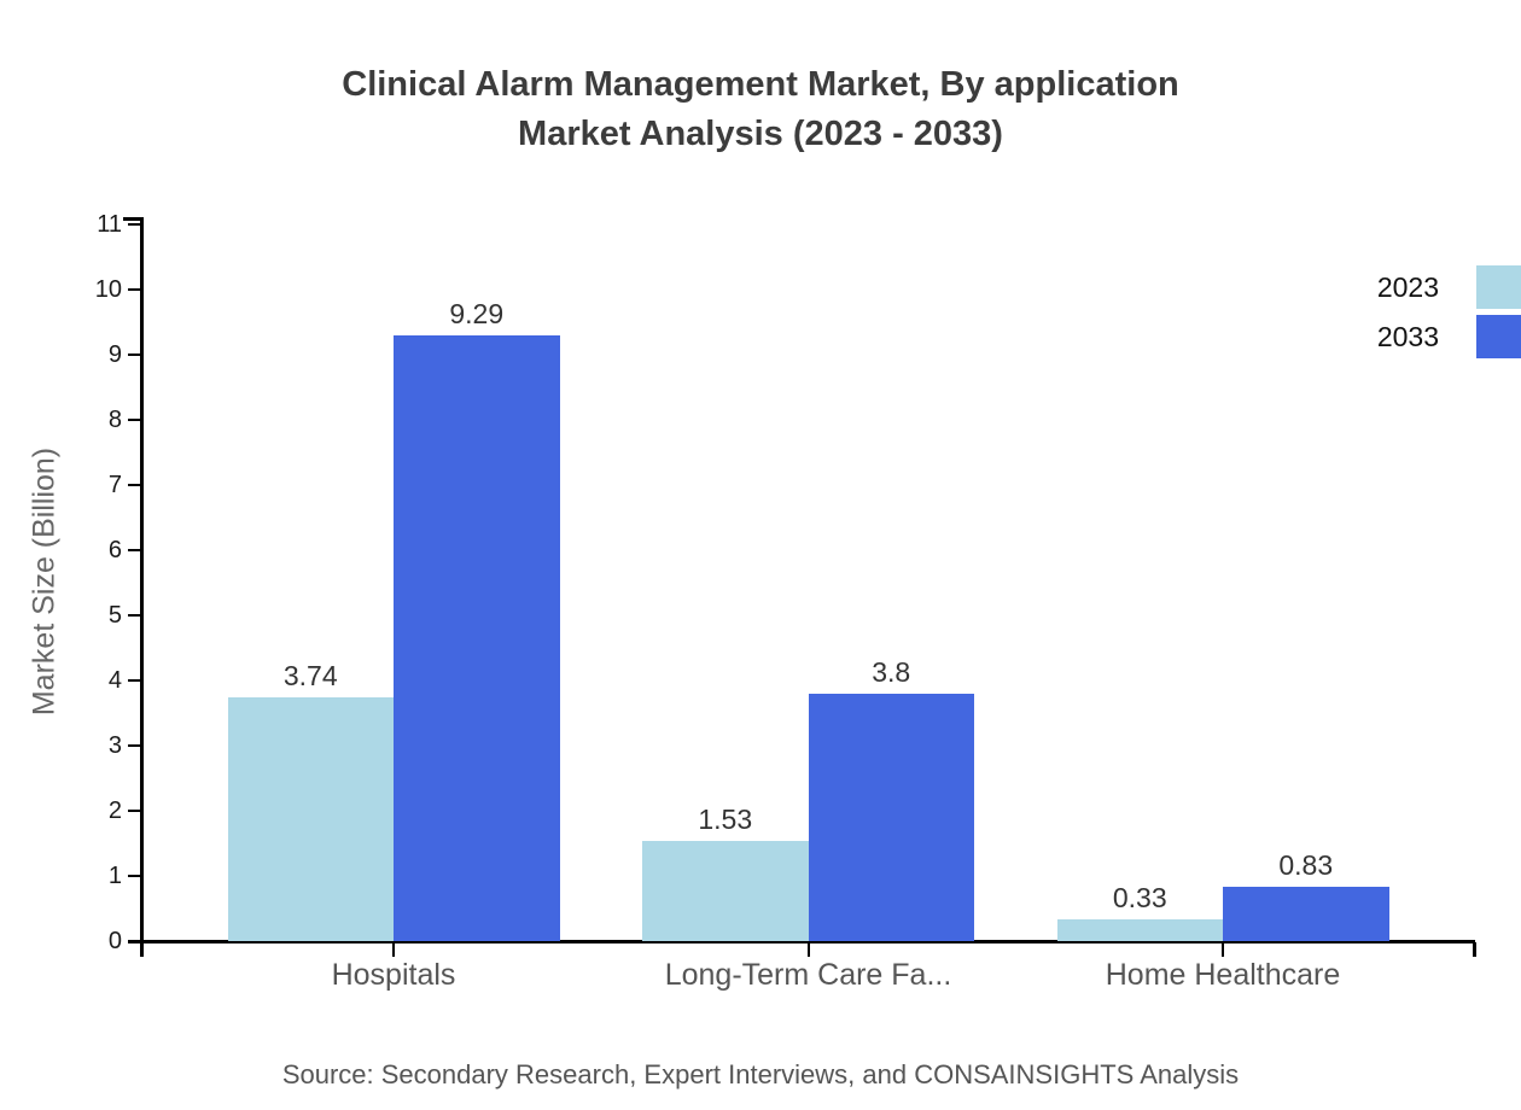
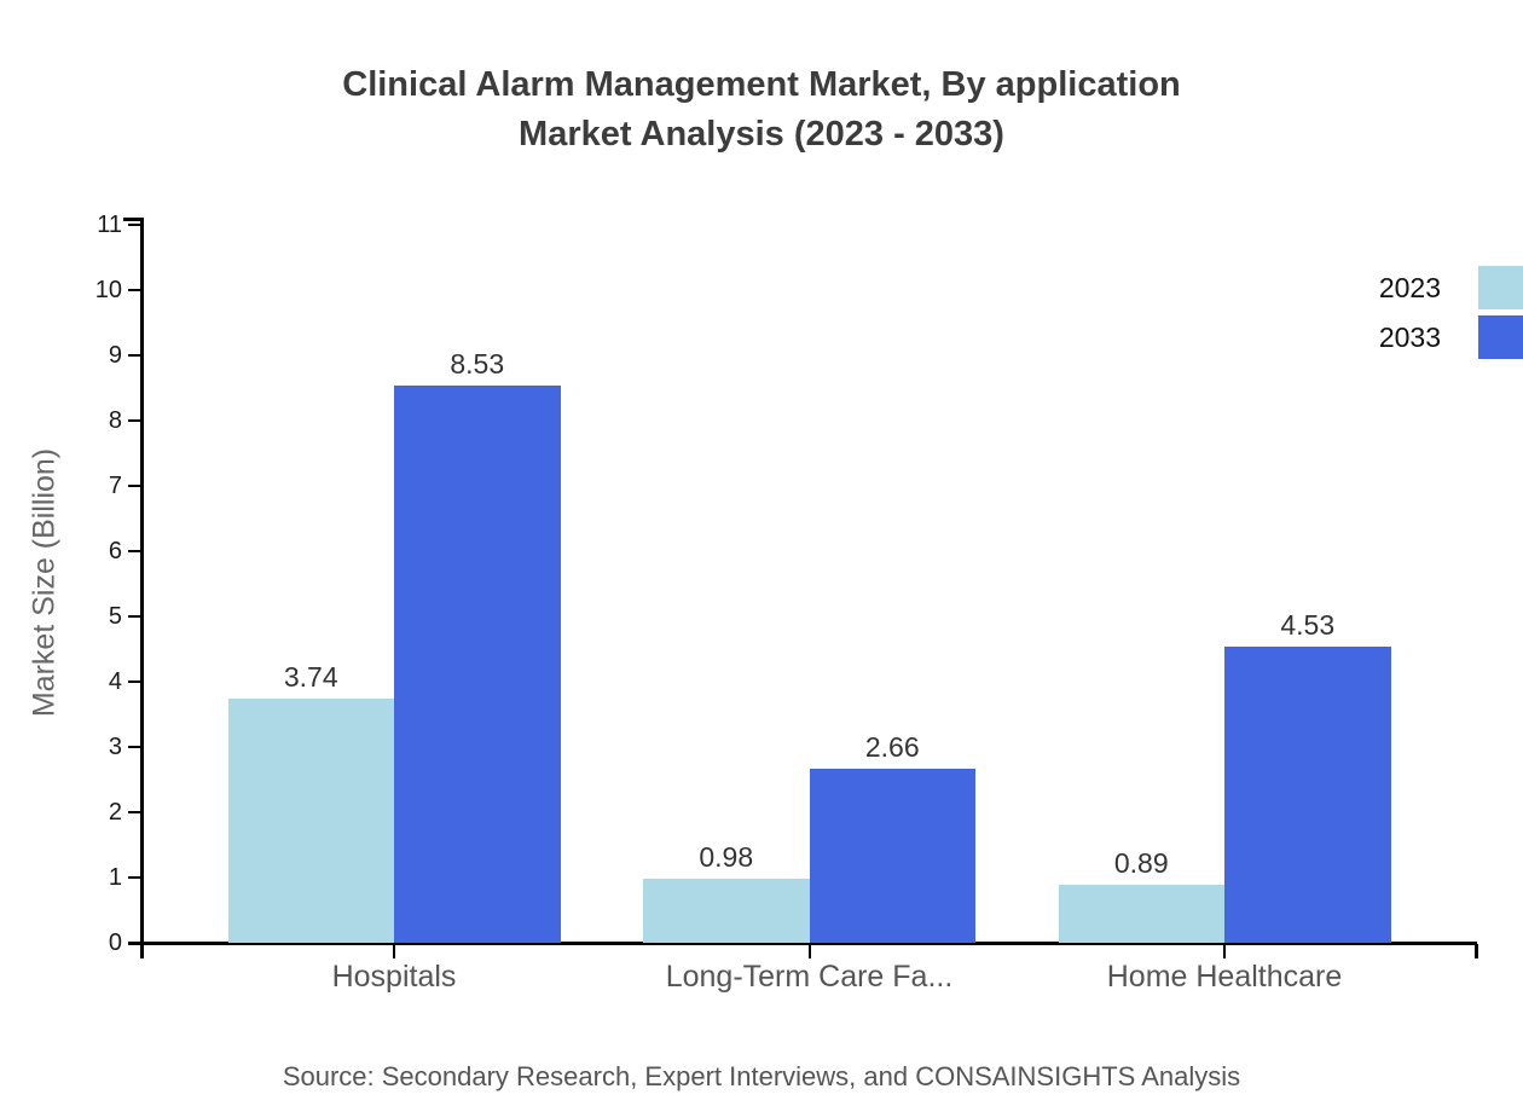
2033/Hospitals: 9.29 -> 8.53
2023/Long-Term Care Fa...: 1.53 -> 0.98
2033/Long-Term Care Fa...: 3.8 -> 2.66
2023/Home Healthcare: 0.33 -> 0.89
2033/Home Healthcare: 0.83 -> 4.53
